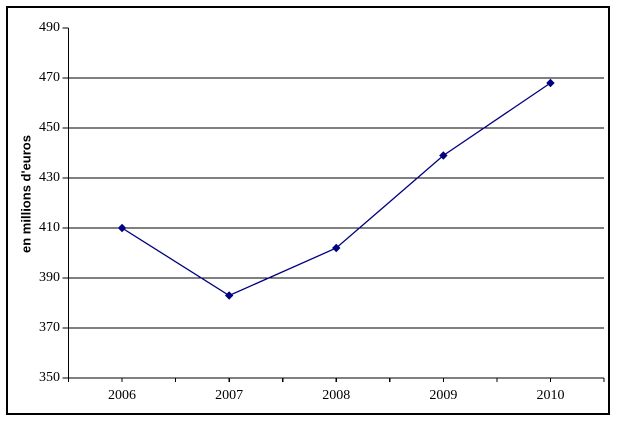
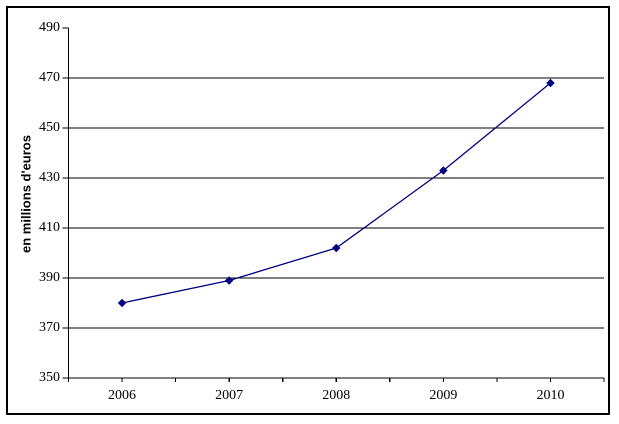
2006: 410 -> 380
2007: 383 -> 389
2009: 439 -> 433
